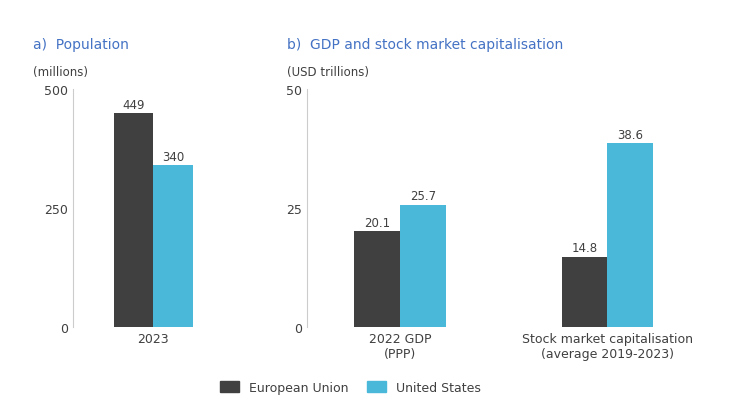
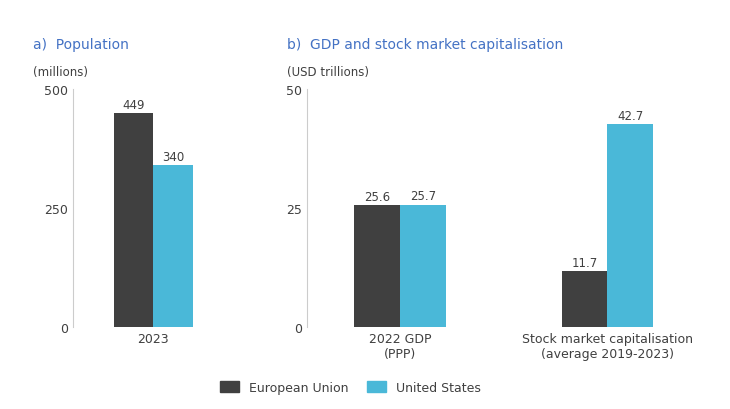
European Union/2022 GDP (PPP): 20.1 -> 25.6
European Union/Stock market capitalisation (average 2019-2023): 14.8 -> 11.7
United States/Stock market capitalisation (average 2019-2023): 38.6 -> 42.7
